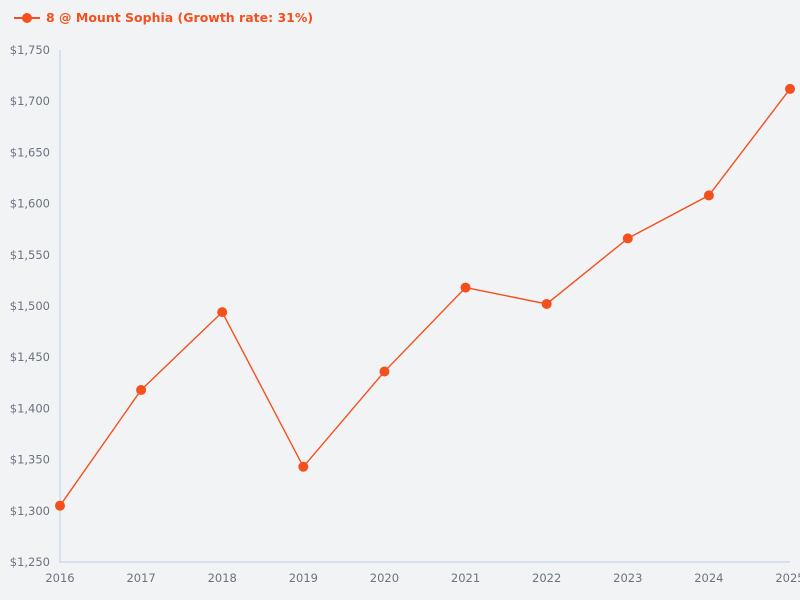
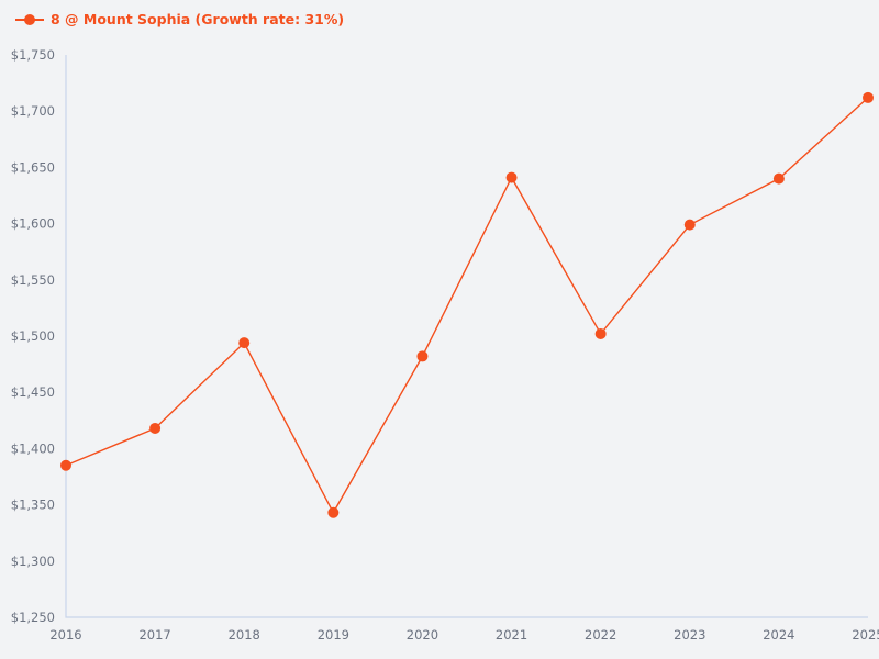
2016: $1305 -> $1385
2020: $1436 -> $1482
2021: $1518 -> $1641
2023: $1566 -> $1599
2024: $1608 -> $1640
